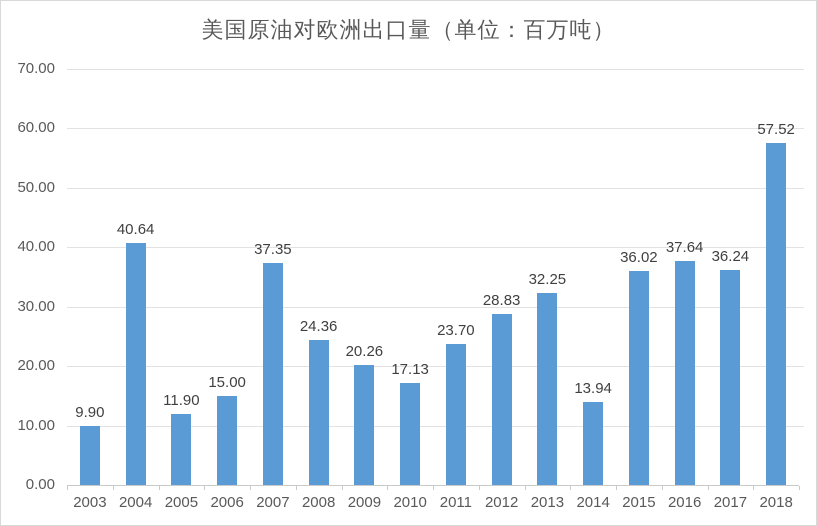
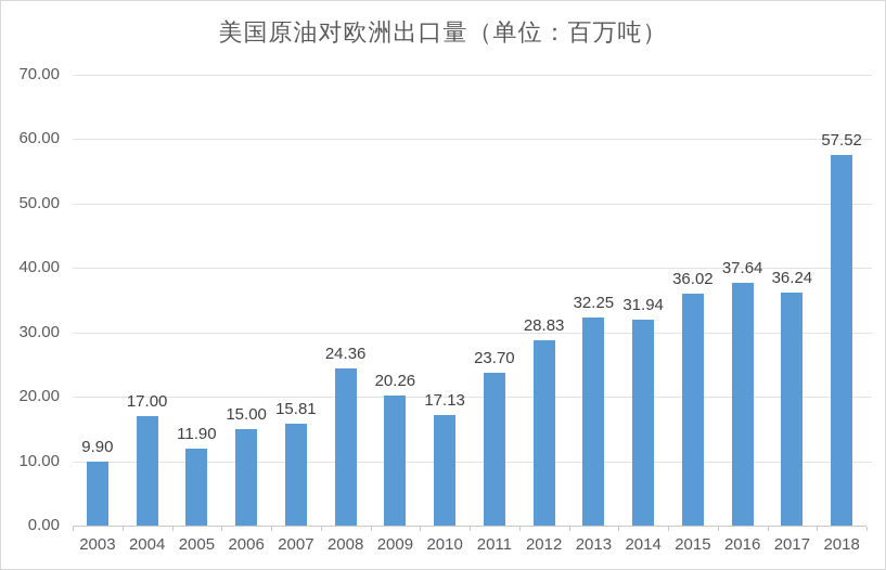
2004: 40.64 -> 17.00
2007: 37.35 -> 15.81
2014: 13.94 -> 31.94
